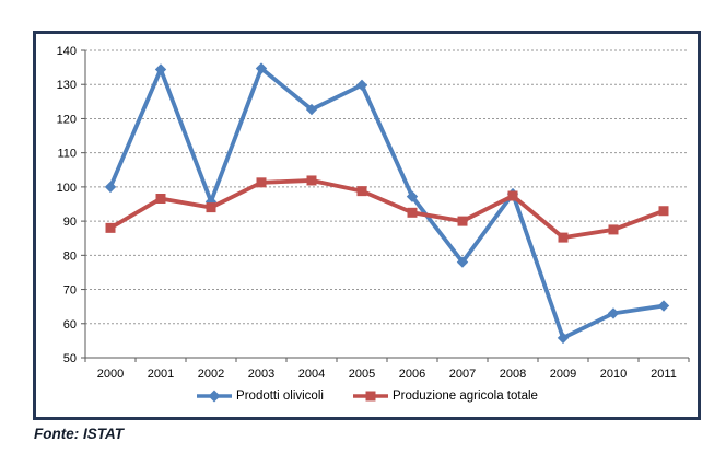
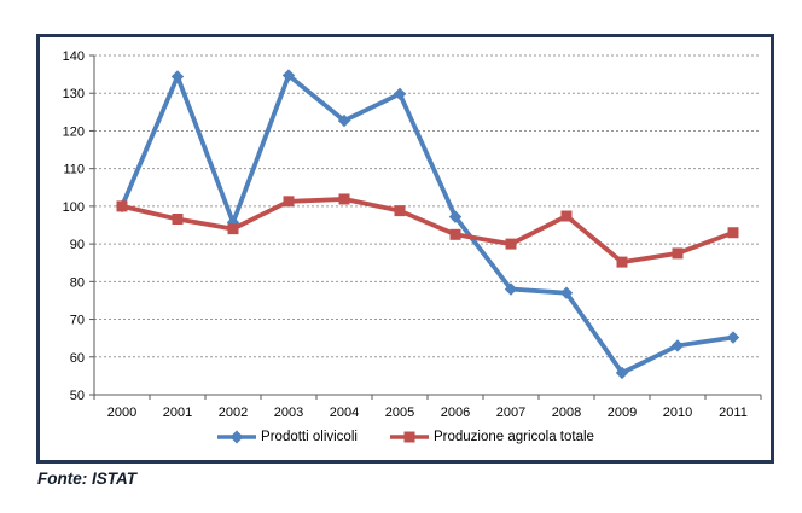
Produzione agricola totale/2000: 88 -> 100
Prodotti olivicoli/2008: 98 -> 77
